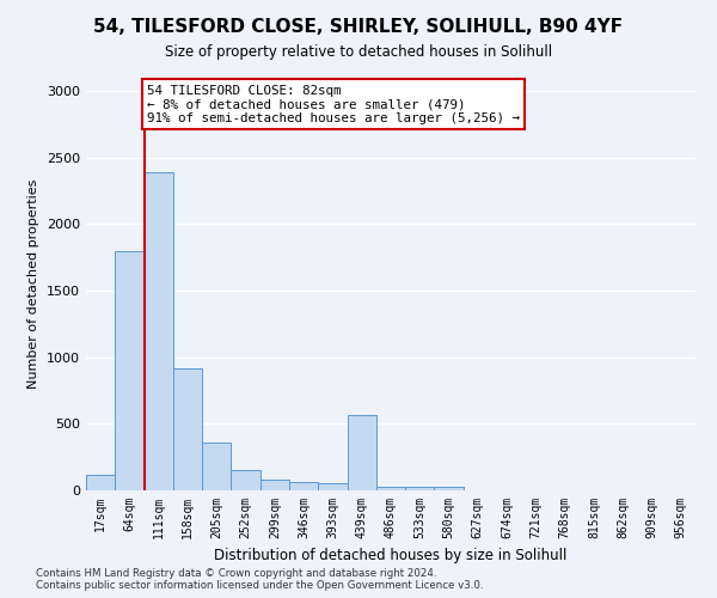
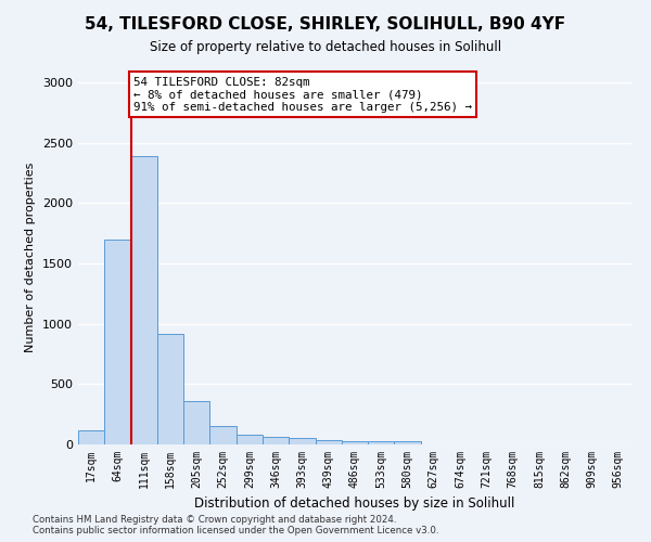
64sqm: 1800 -> 1700
439sqm: 570 -> 40
